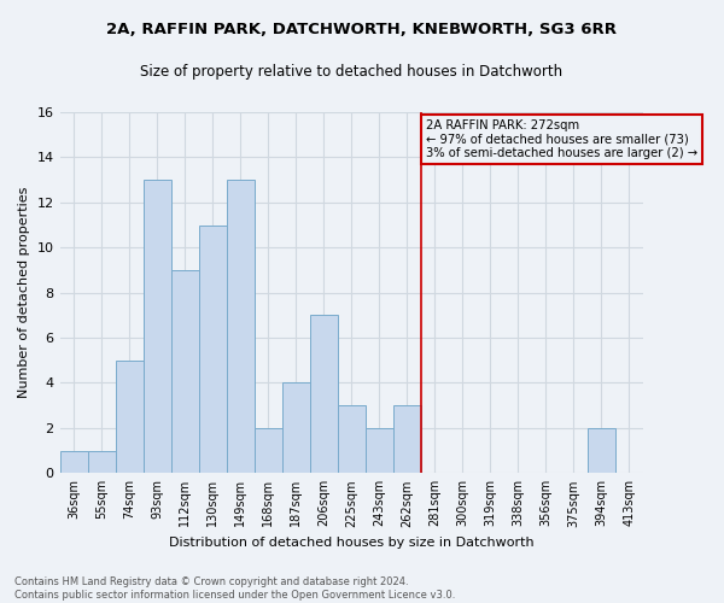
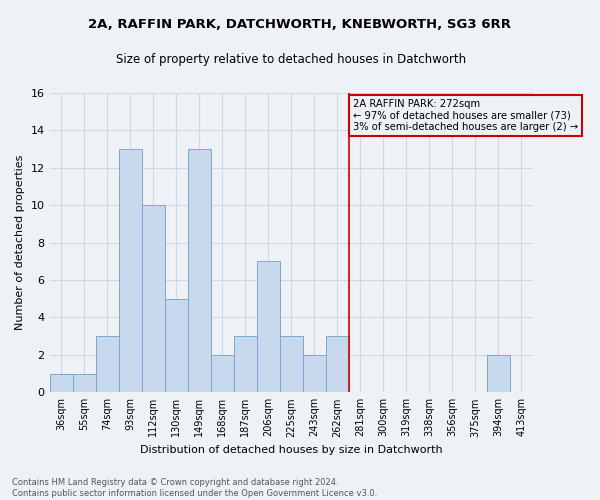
74sqm: 5 -> 3
112sqm: 9 -> 10
130sqm: 11 -> 5
187sqm: 4 -> 3
